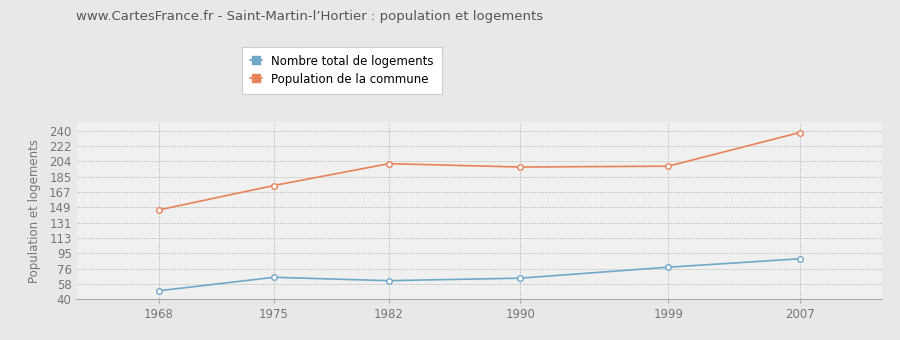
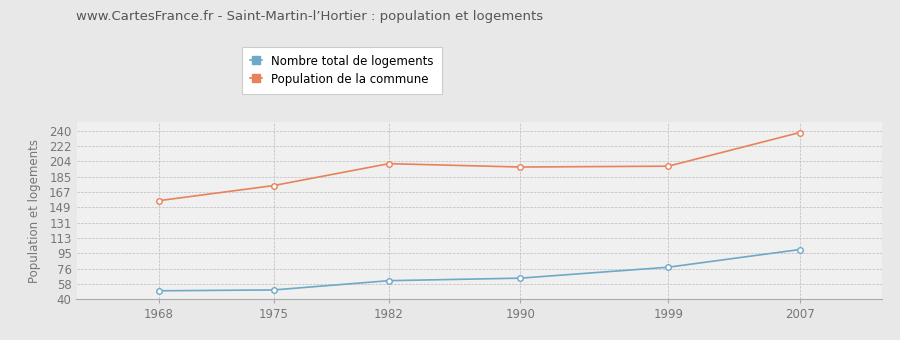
Population de la commune/1968: 146 -> 157
Nombre total de logements/1975: 66 -> 51
Nombre total de logements/2007: 88 -> 99
